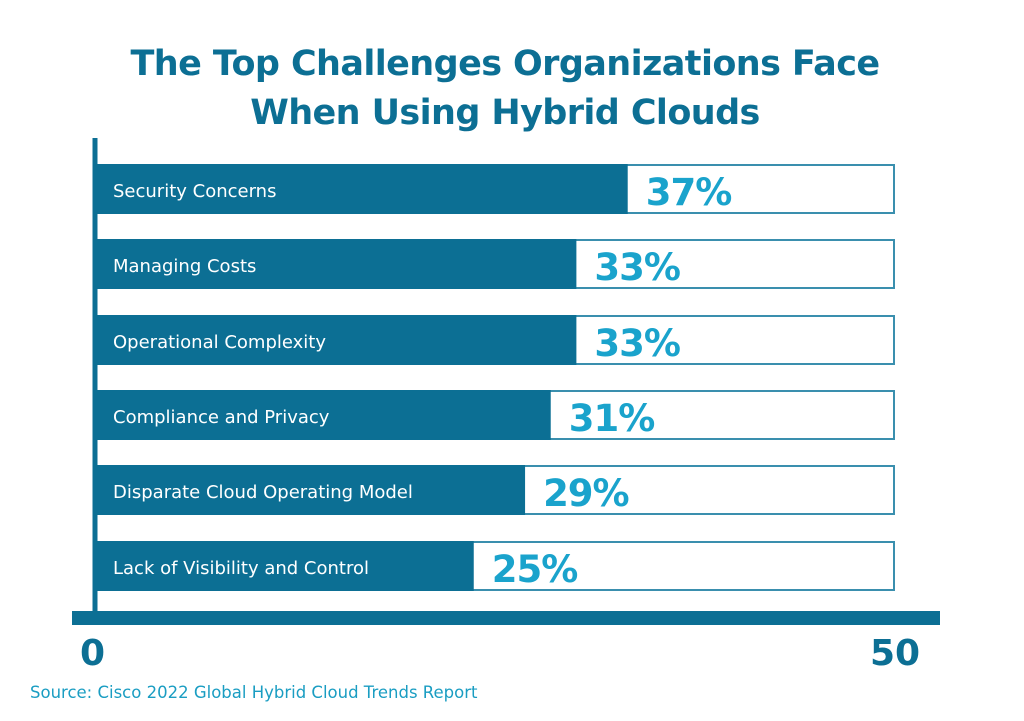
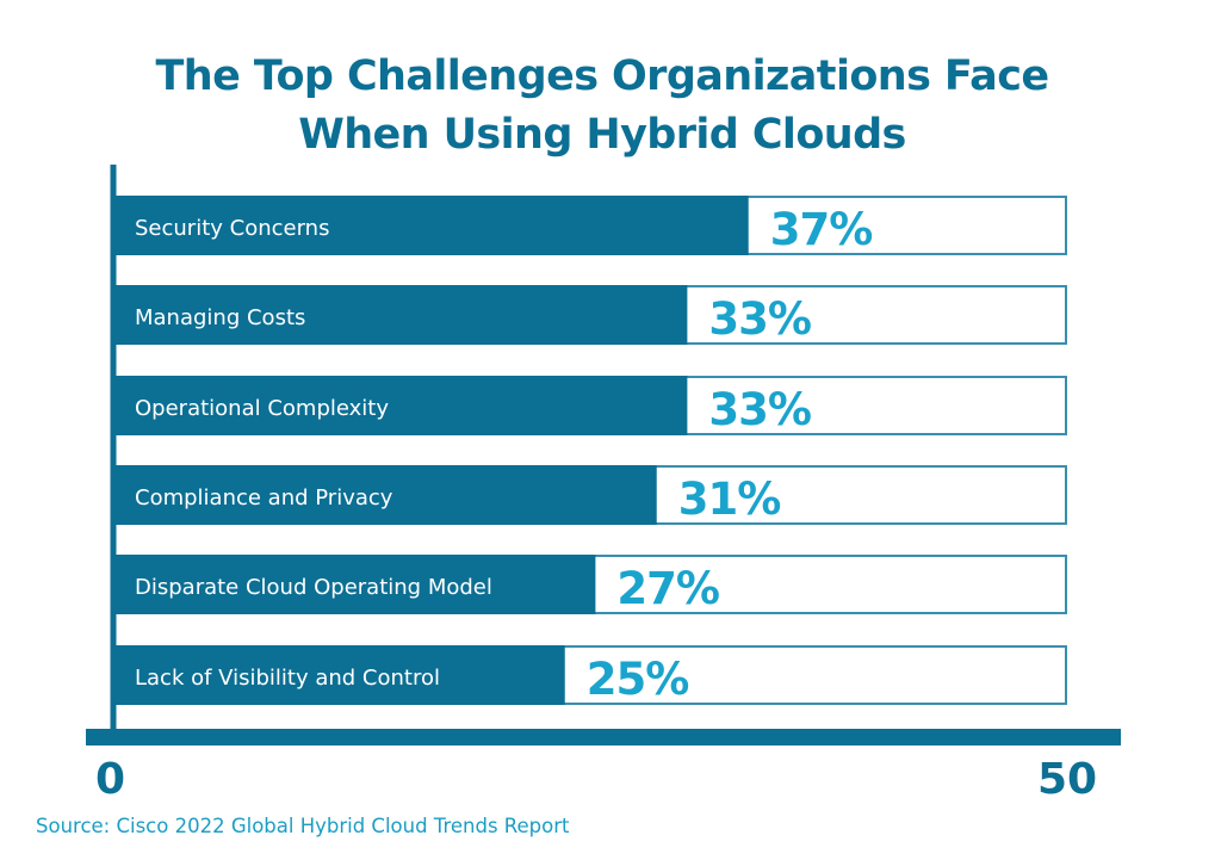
Disparate Cloud Operating Model: 29% -> 27%
